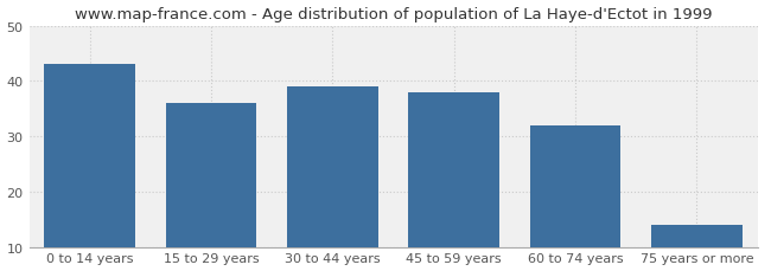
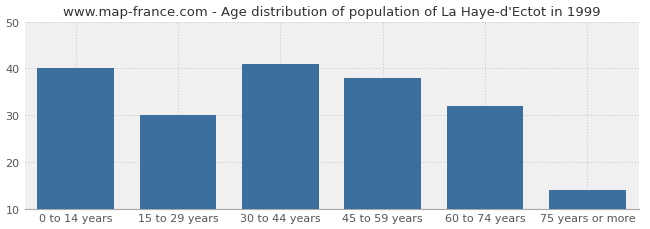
0 to 14 years: 43 -> 40
15 to 29 years: 36 -> 30
30 to 44 years: 39 -> 41
